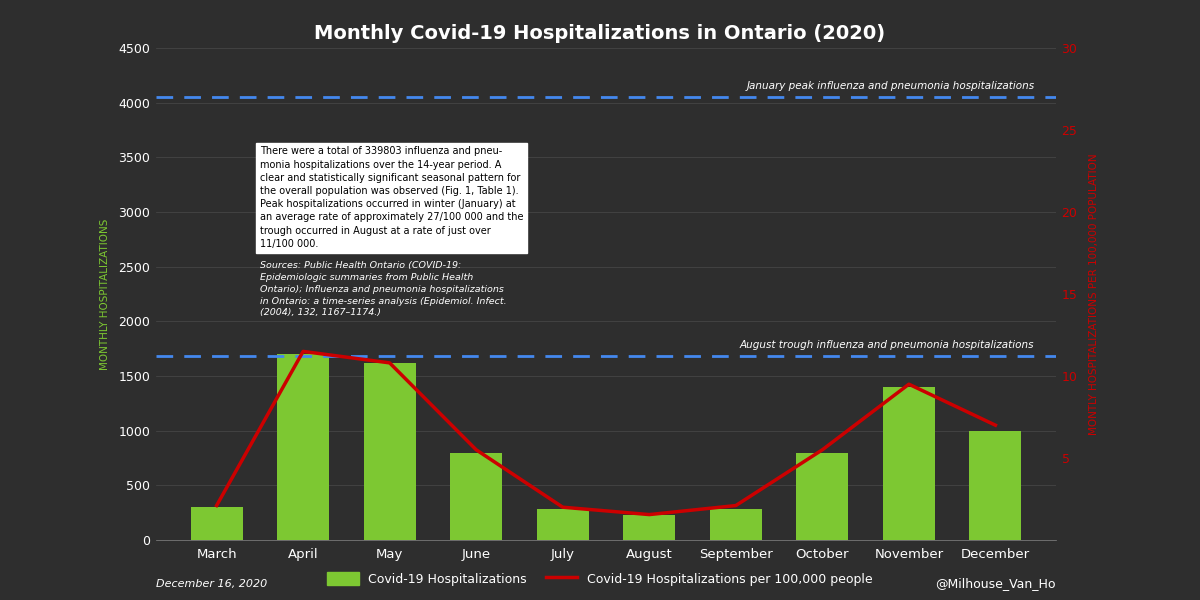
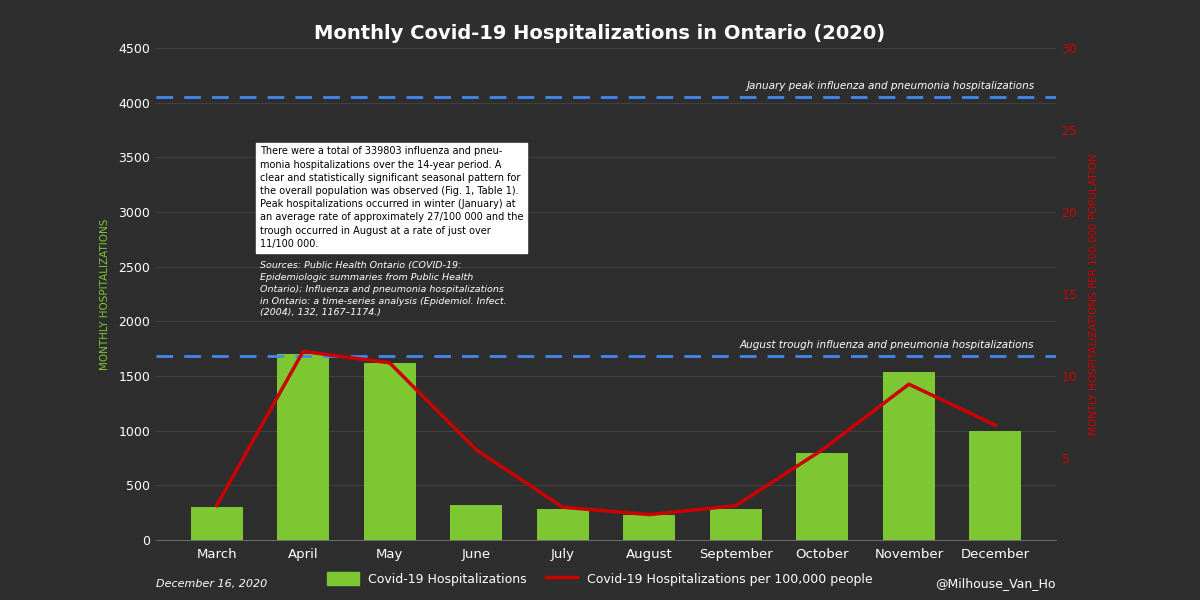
Covid-19 Hospitalizations/June: 800 -> 320
Covid-19 Hospitalizations/November: 1400 -> 1540
